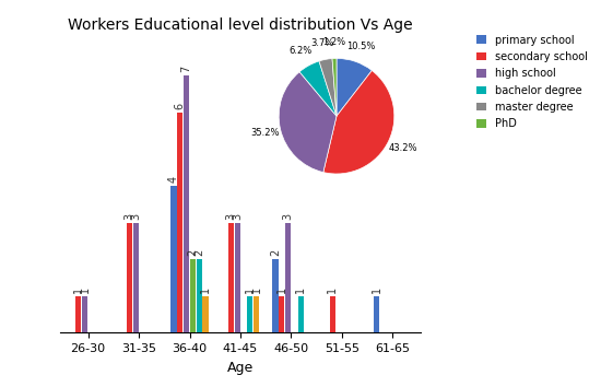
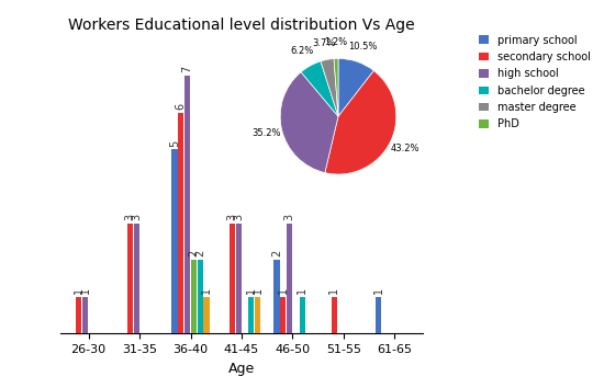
primary school/36-40: 4 -> 5
